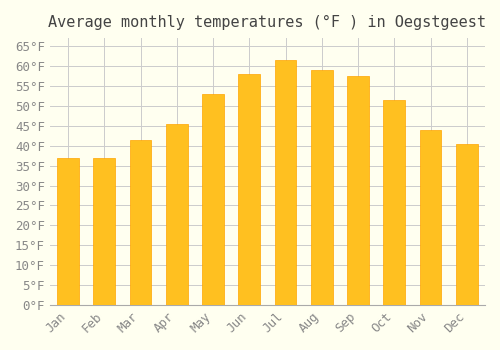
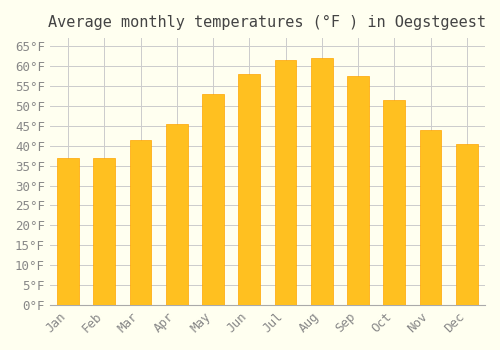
Aug: 59.0°F -> 62.0°F
